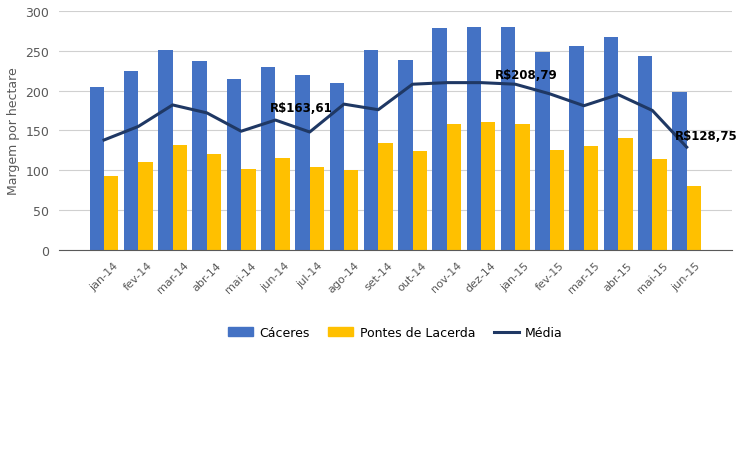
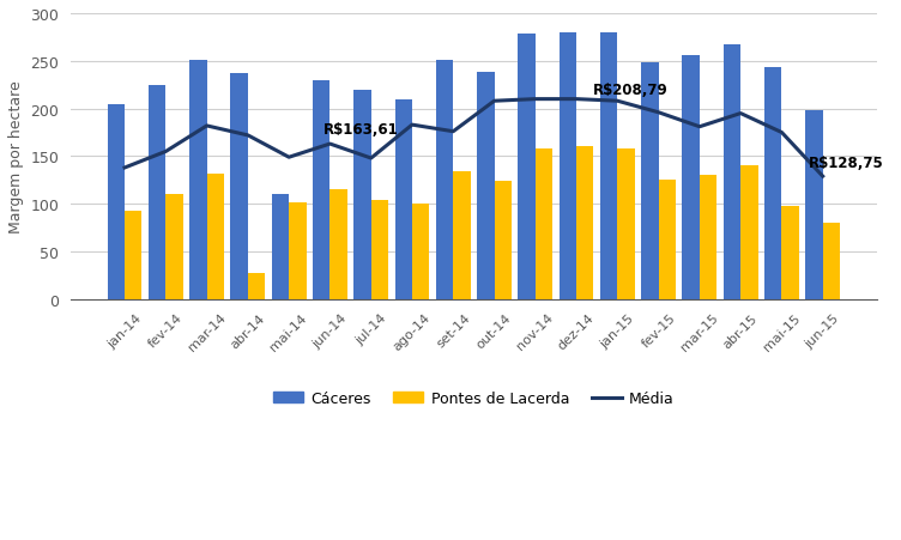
Pontes de Lacerda/abr-14: 120 -> 28
Cáceres/mai-14: 215 -> 110
Pontes de Lacerda/mai-15: 114 -> 98
